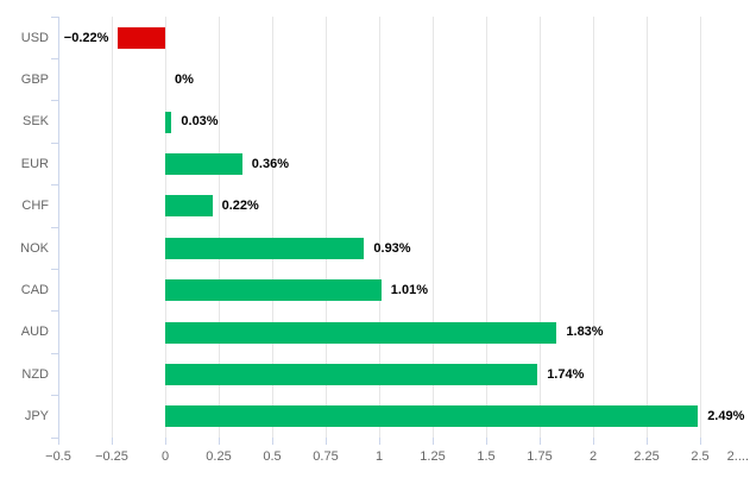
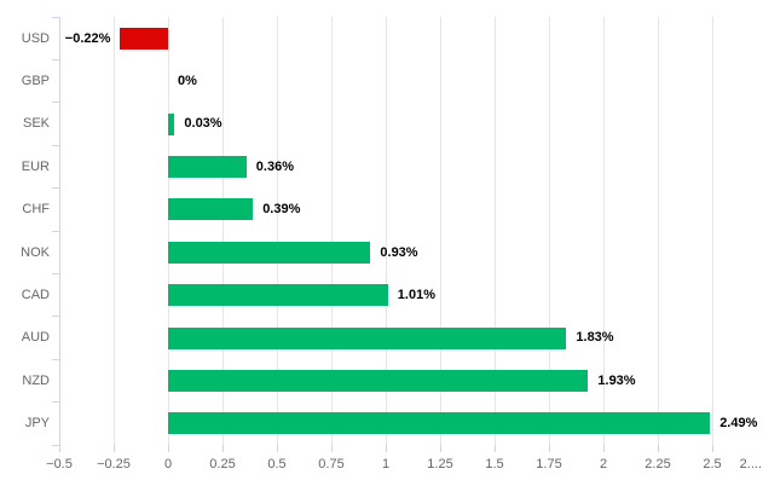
CHF: 0.22% -> 0.39%
NZD: 1.74% -> 1.93%
